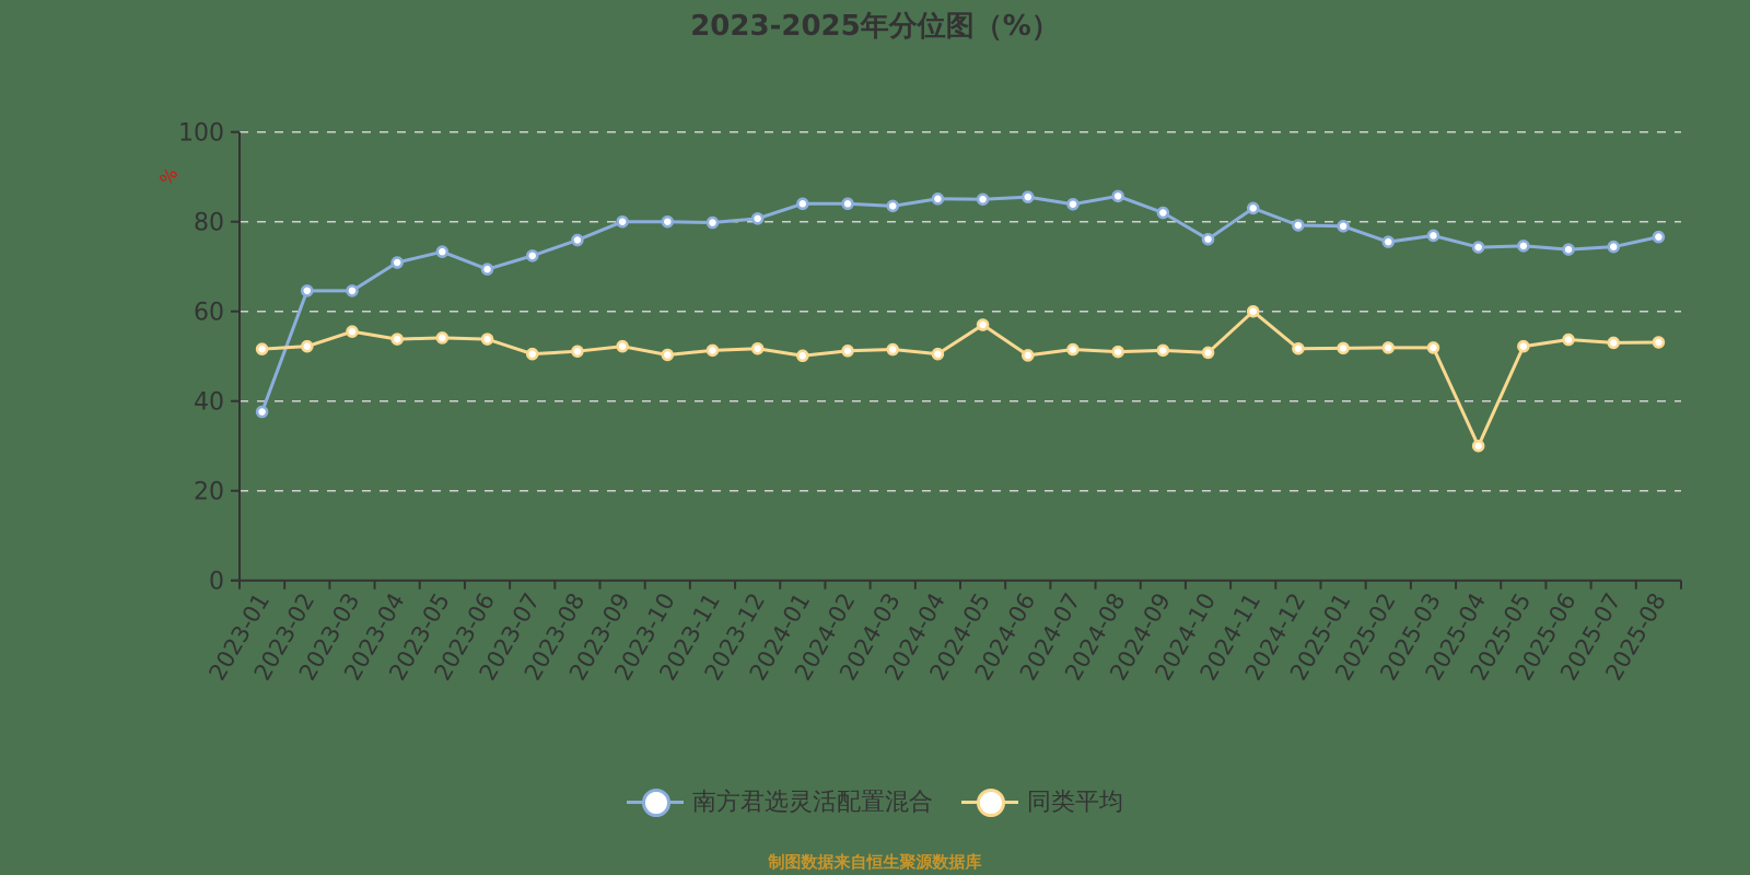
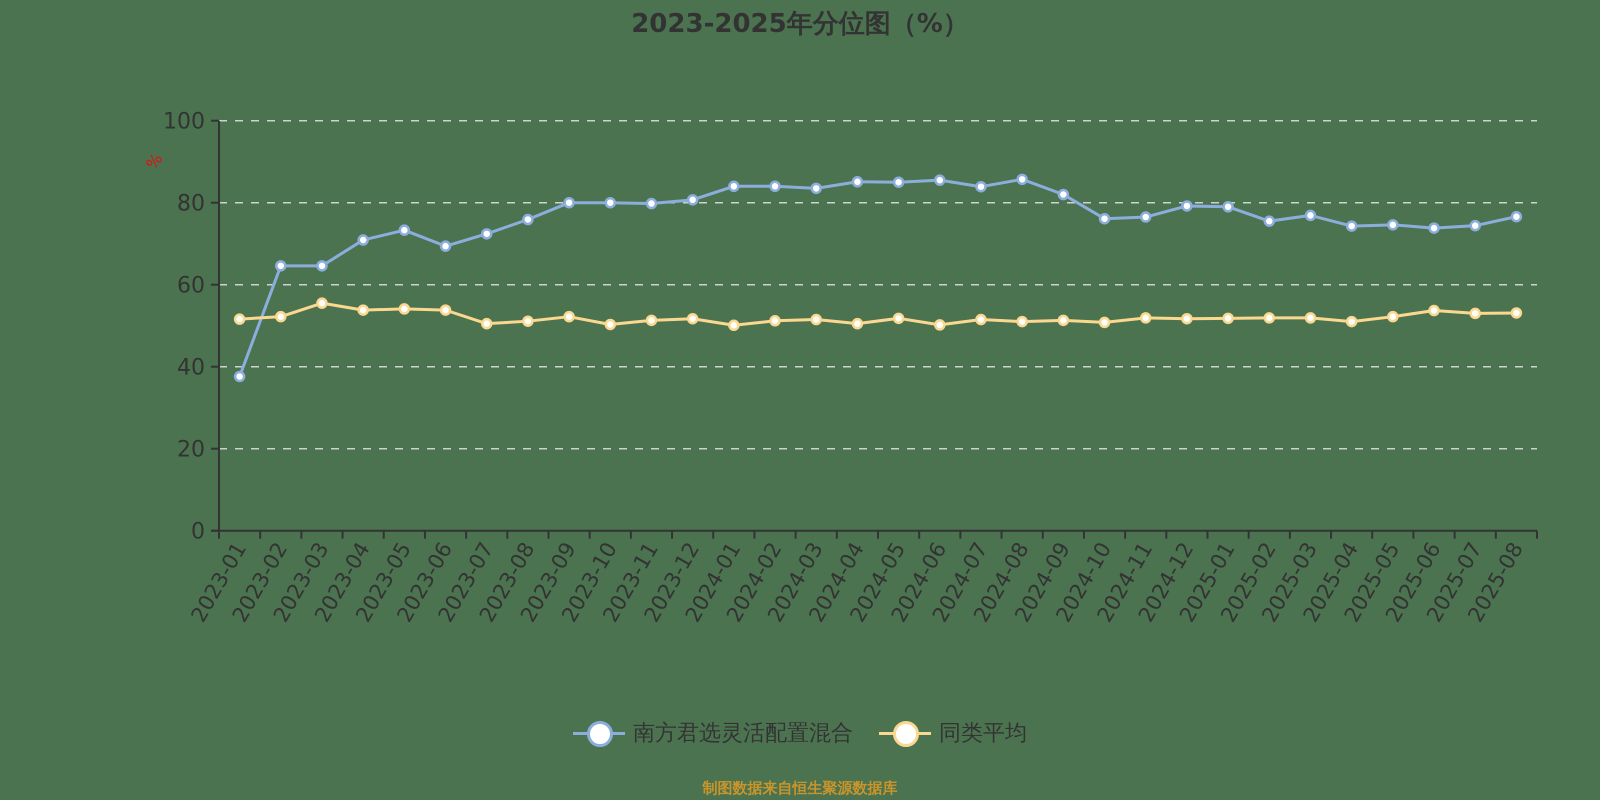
同类平均/2024-05: 57 -> 52
南方君选灵活配置混合/2024-11: 83 -> 76
同类平均/2024-11: 60 -> 52
同类平均/2025-04: 30 -> 51
